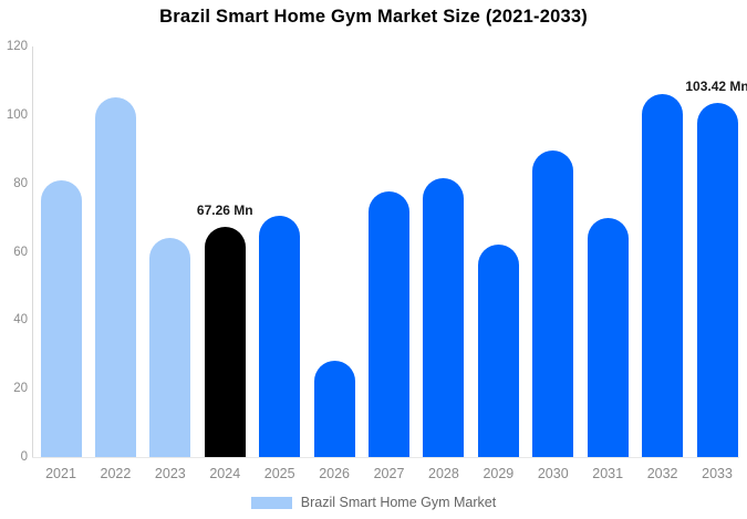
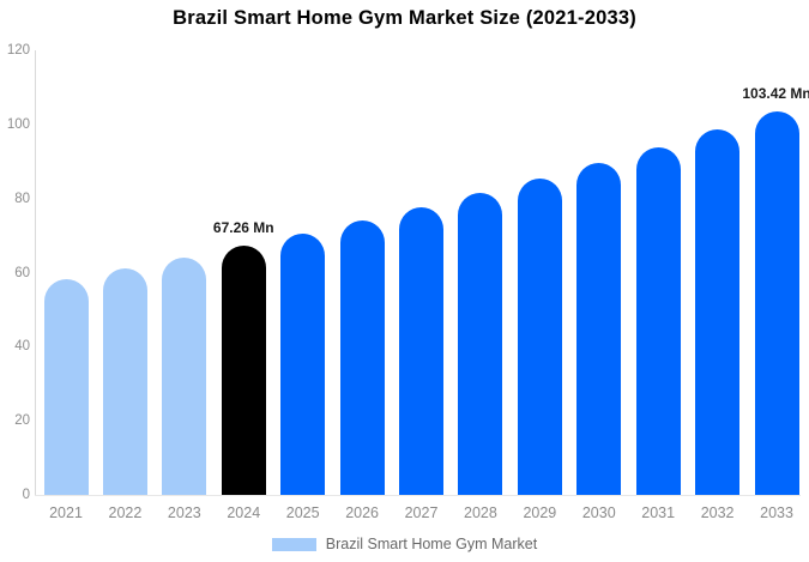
2021: 81 -> 58
2022: 105 -> 61
2026: 28 -> 74
2029: 62 -> 85
2031: 70 -> 94
2032: 106 -> 98
